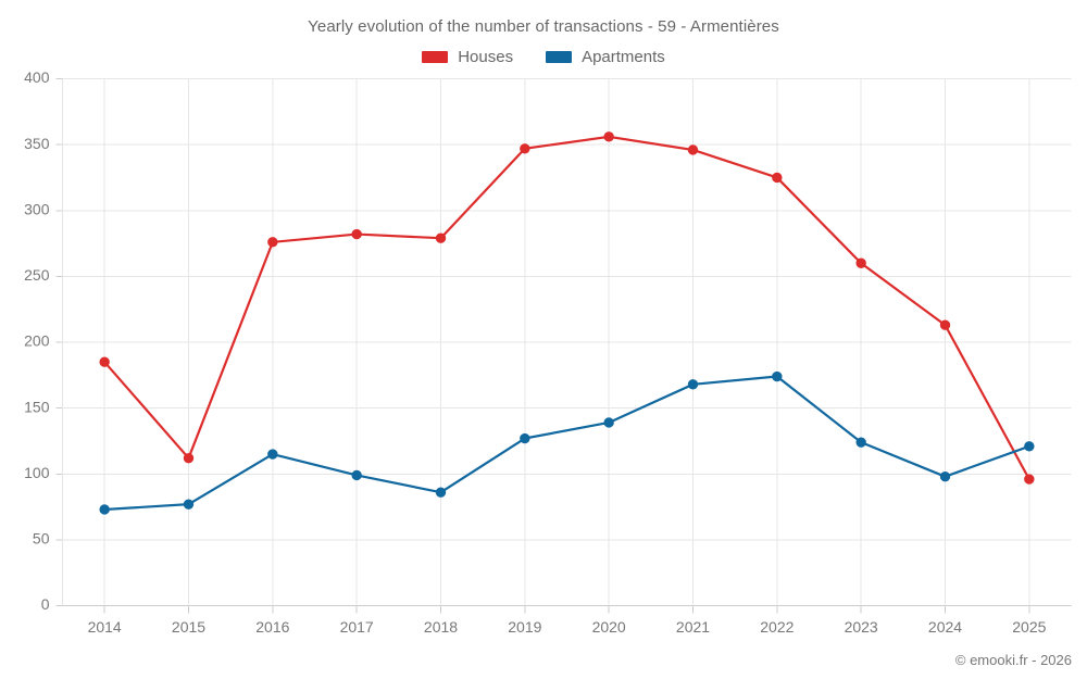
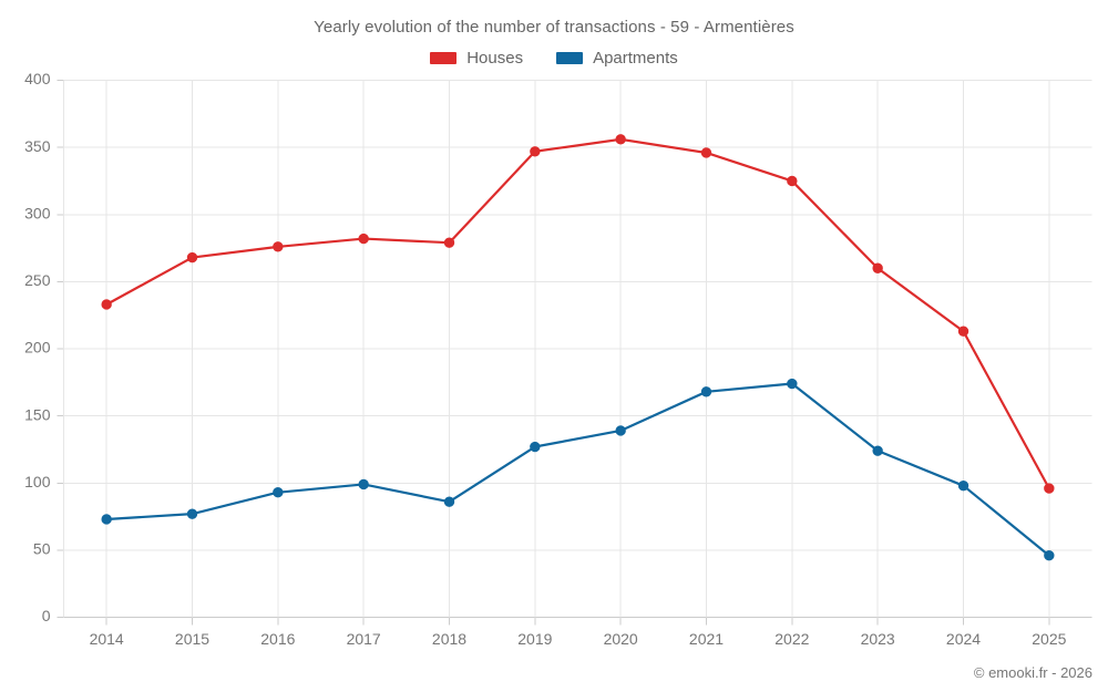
Houses/2014: 185 -> 233
Houses/2015: 112 -> 268
Apartments/2016: 115 -> 93
Apartments/2025: 121 -> 46
